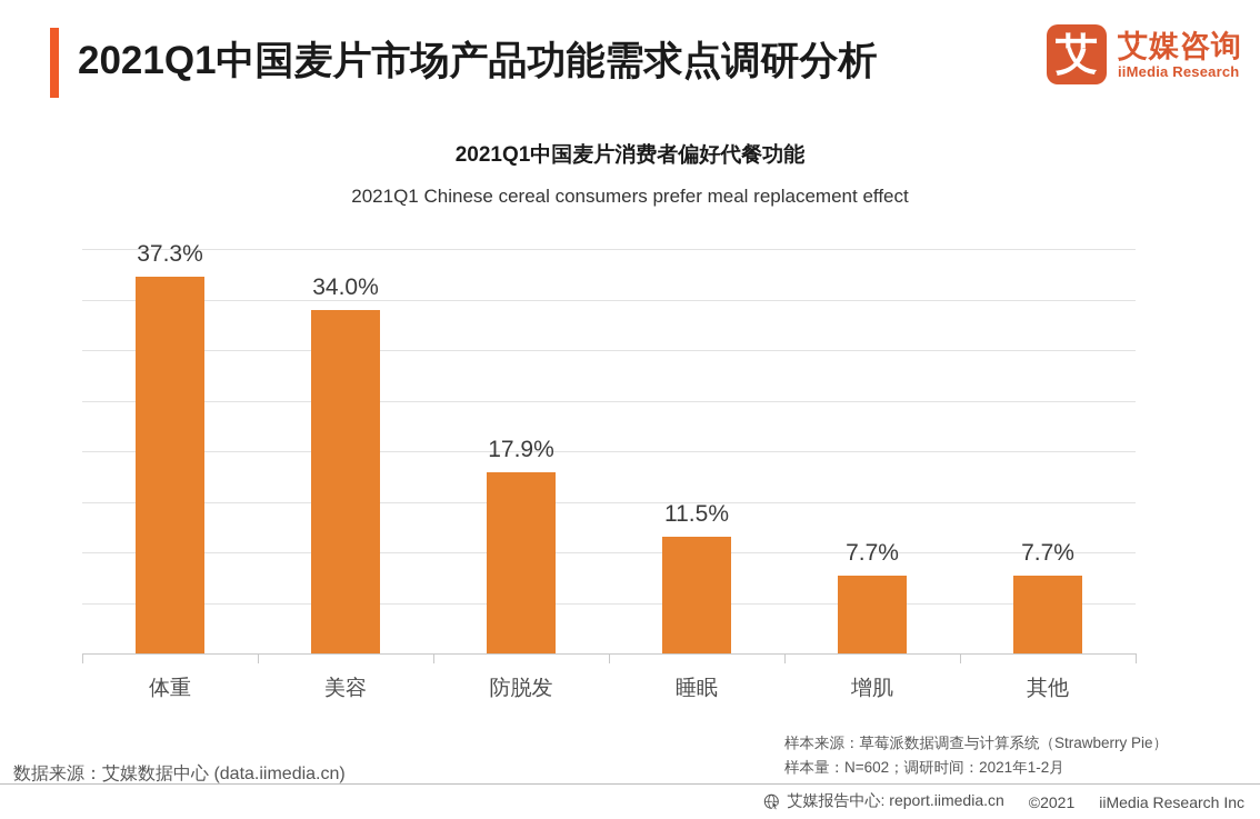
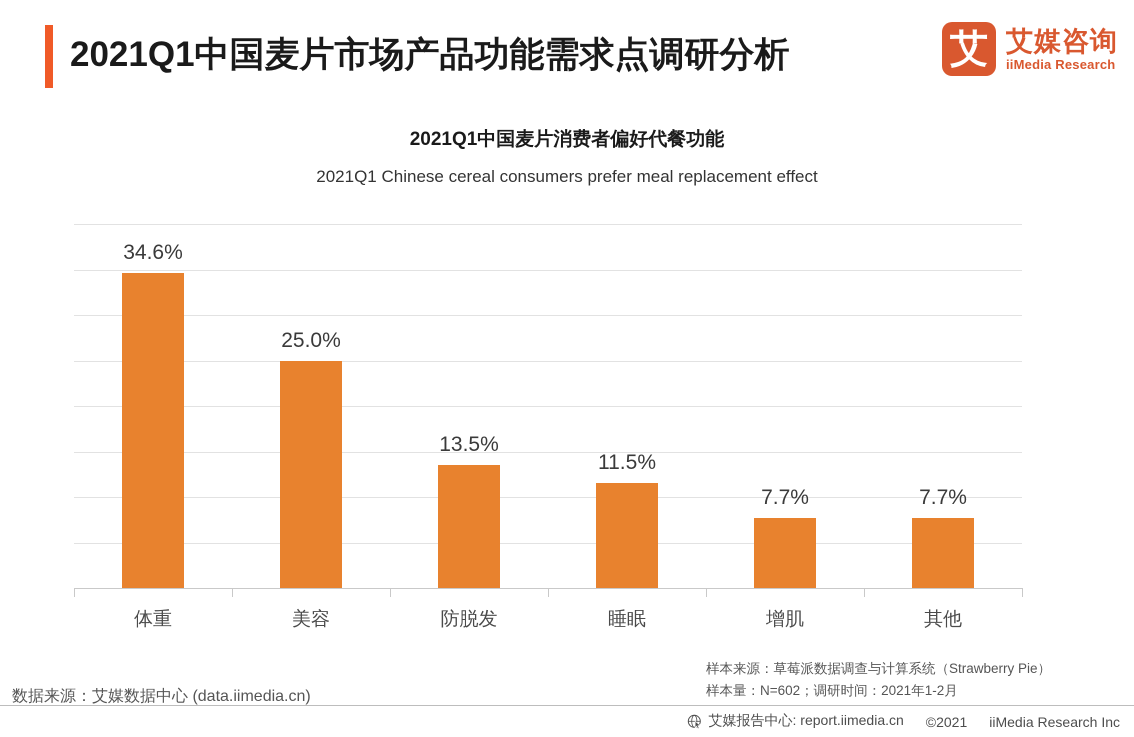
体重: 37.3% -> 34.6%
美容: 34.0% -> 25.0%
防脱发: 17.9% -> 13.5%
